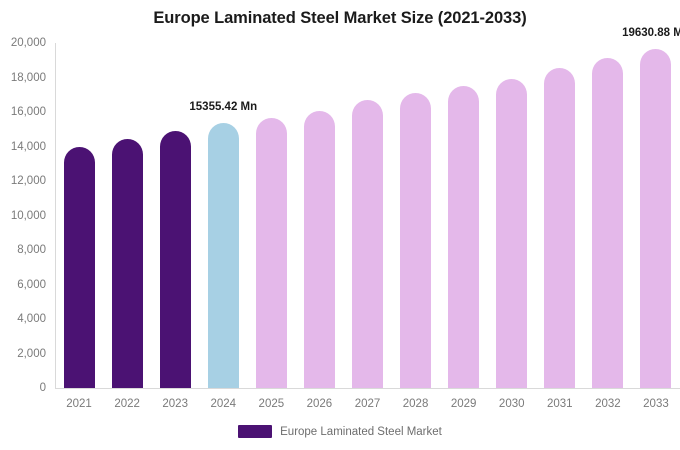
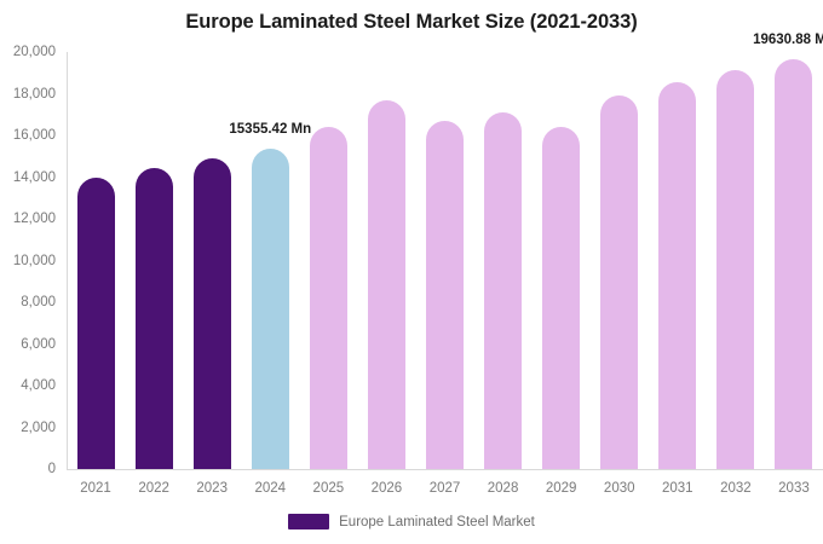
2025: 15600 -> 16400
2026: 16100 -> 17700
2029: 17500 -> 16400
